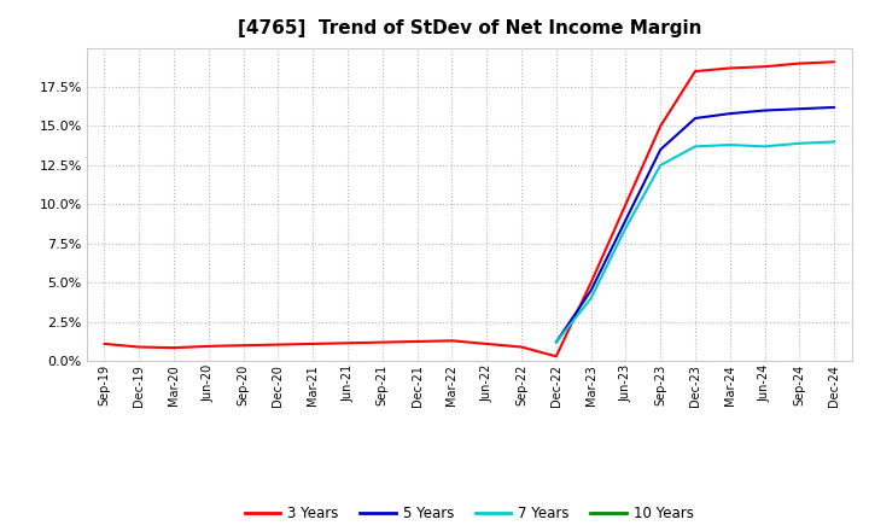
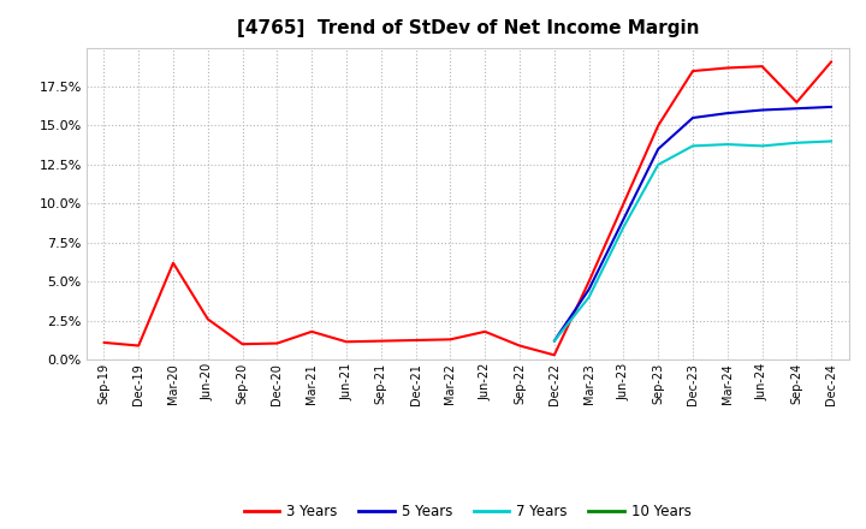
3 Years/Mar-20: 0.8% -> 6.2%
3 Years/Jun-20: 0.9% -> 2.6%
3 Years/Mar-21: 1.1% -> 1.8%
3 Years/Jun-22: 1.1% -> 1.8%
3 Years/Sep-24: 19.0% -> 16.5%
